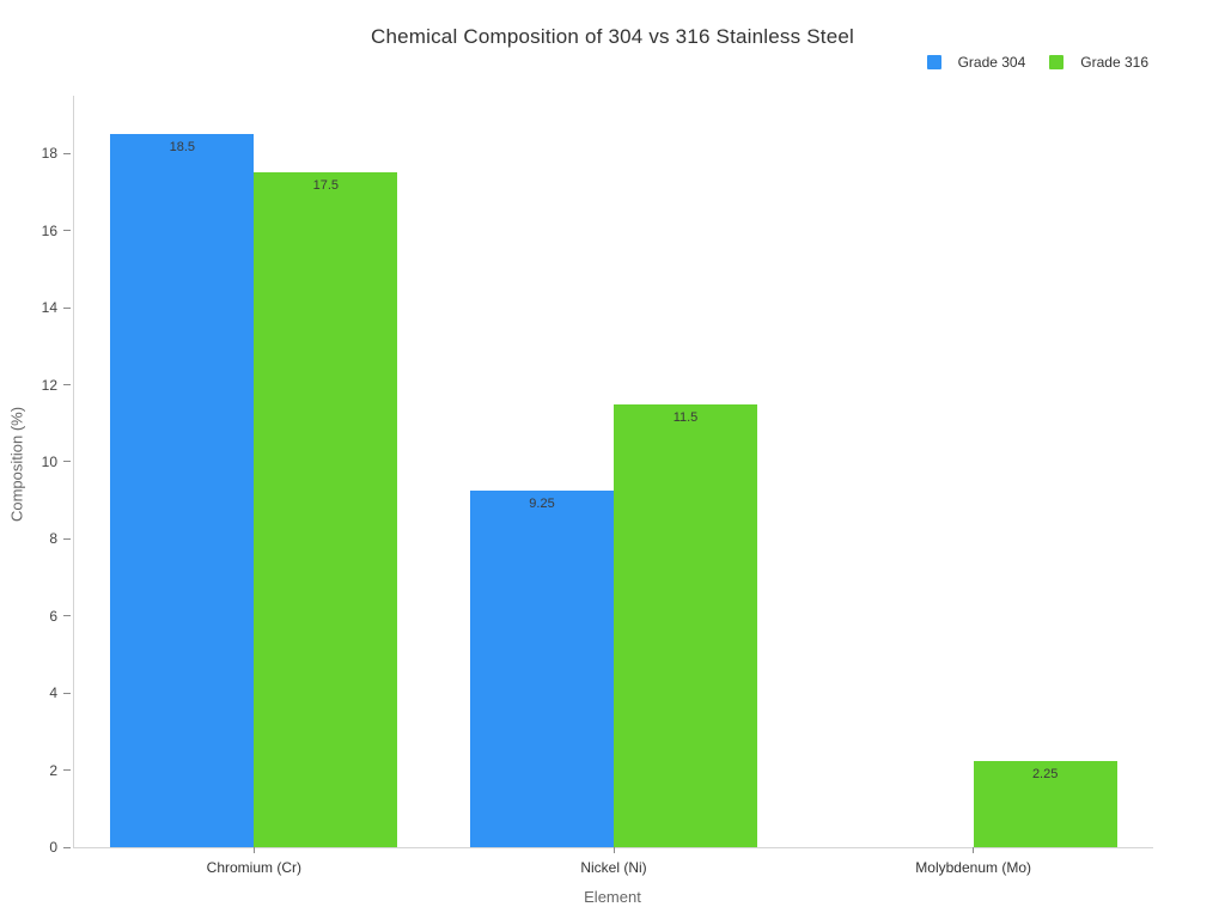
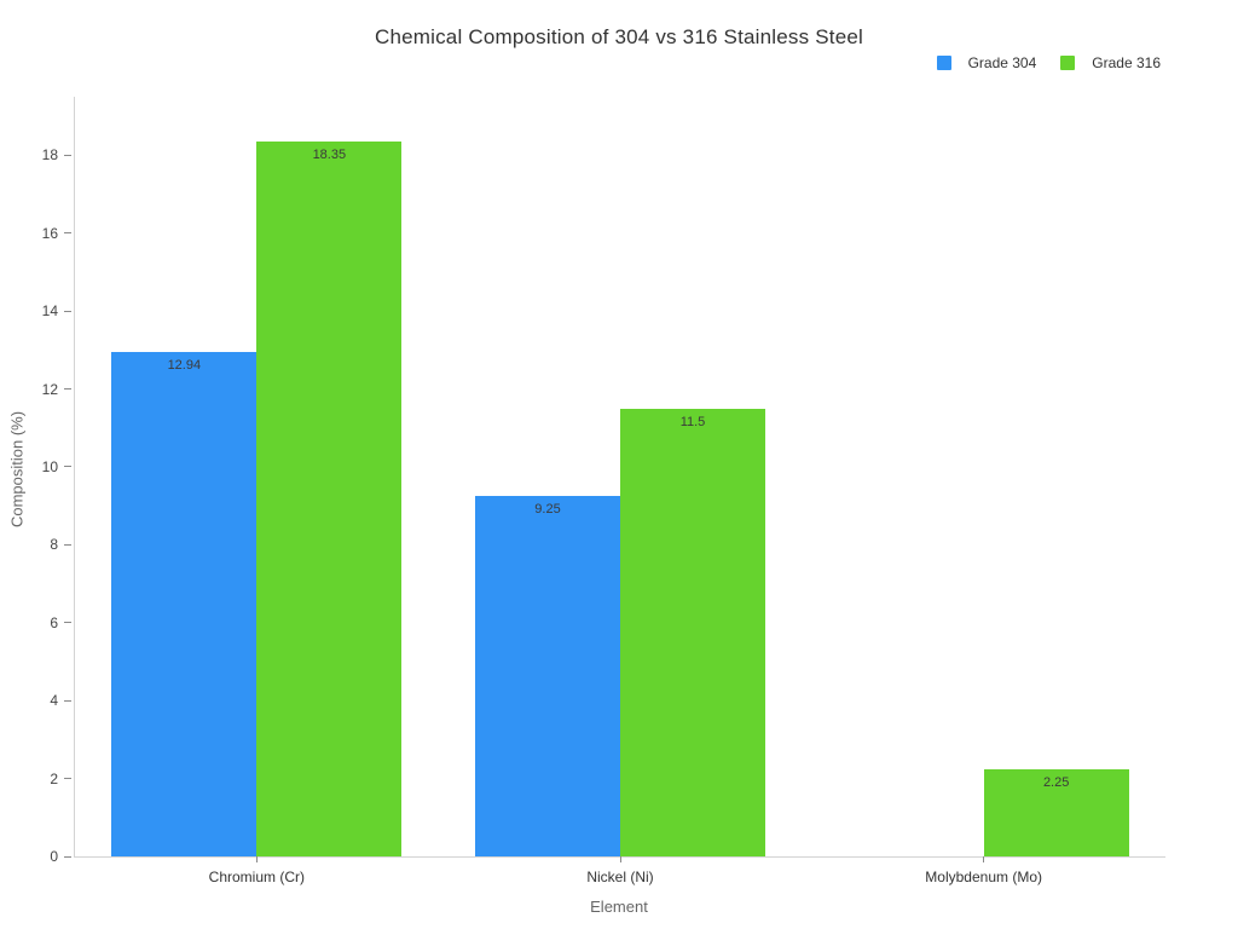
Grade 304/Chromium (Cr): 18.5 -> 12.94
Grade 316/Chromium (Cr): 17.5 -> 18.35
